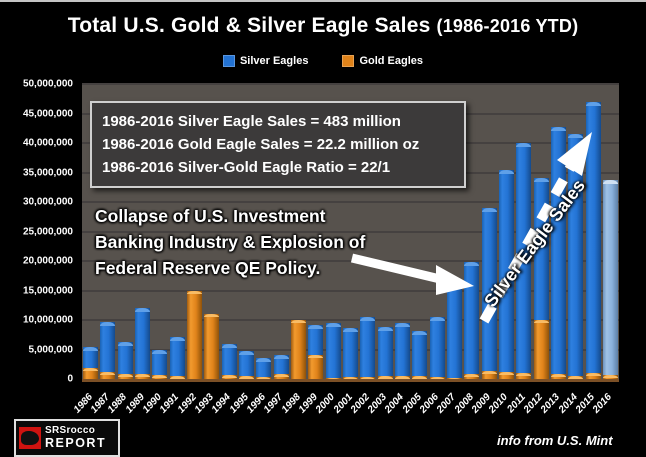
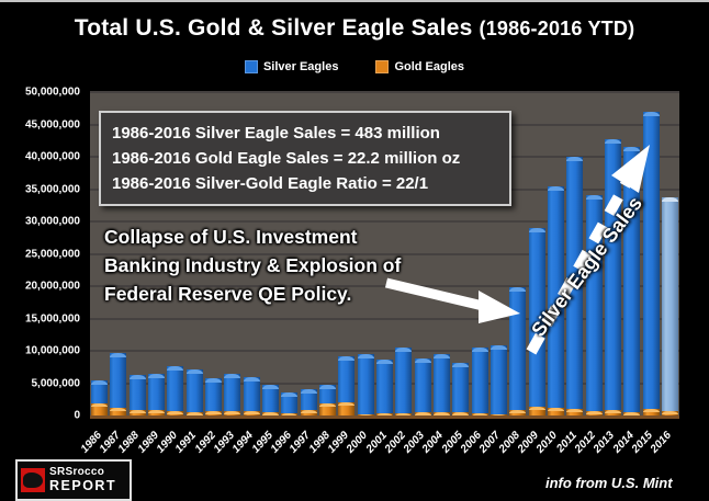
Silver Eagles/1989: 12000000 -> 6000000
Silver Eagles/1990: 5000000 -> 8000000
Gold Eagles/1992: 15000000 -> 1000000
Gold Eagles/1993: 11000000 -> 1000000
Silver Eagles/1998: 7000000 -> 5000000
Gold Eagles/1998: 10000000 -> 2000000
Gold Eagles/1999: 4000000 -> 2000000
Silver Eagles/2007: 16000000 -> 11000000
Gold Eagles/2012: 10000000 -> 1000000
